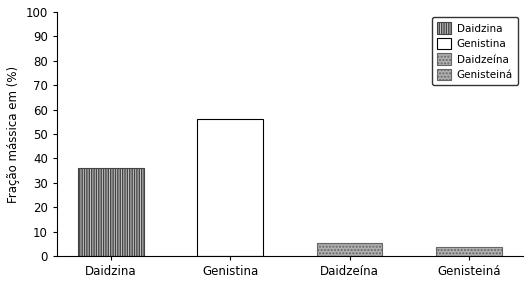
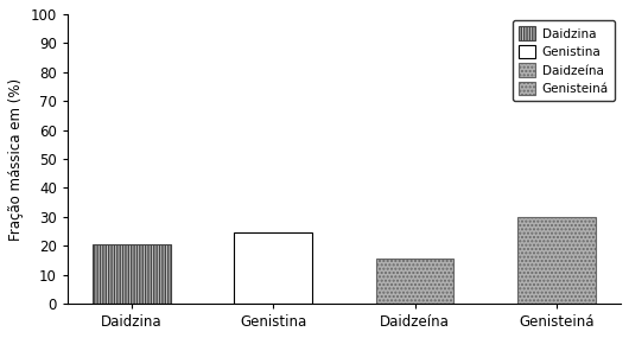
Daidzina: 36.0 -> 20.5
Genistina: 56.0 -> 24.5
Daidzeína: 5.5 -> 15.5
Genisteiná: 3.5 -> 30.0
